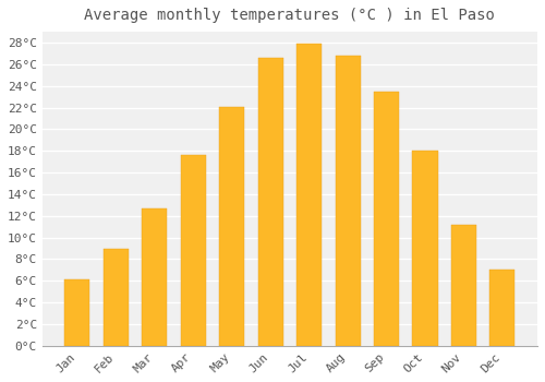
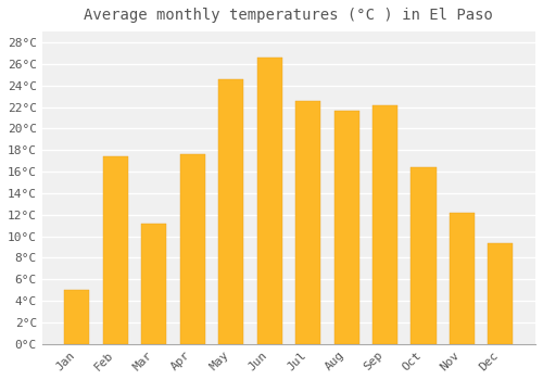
Jan: 6.1°C -> 5.0°C
Feb: 9.0°C -> 17.4°C
Mar: 12.7°C -> 11.2°C
May: 22.1°C -> 24.6°C
Jul: 27.9°C -> 22.6°C
Aug: 26.8°C -> 21.6°C
Sep: 23.5°C -> 22.2°C
Oct: 18.0°C -> 16.4°C
Nov: 11.2°C -> 12.2°C
Dec: 7.0°C -> 9.4°C
